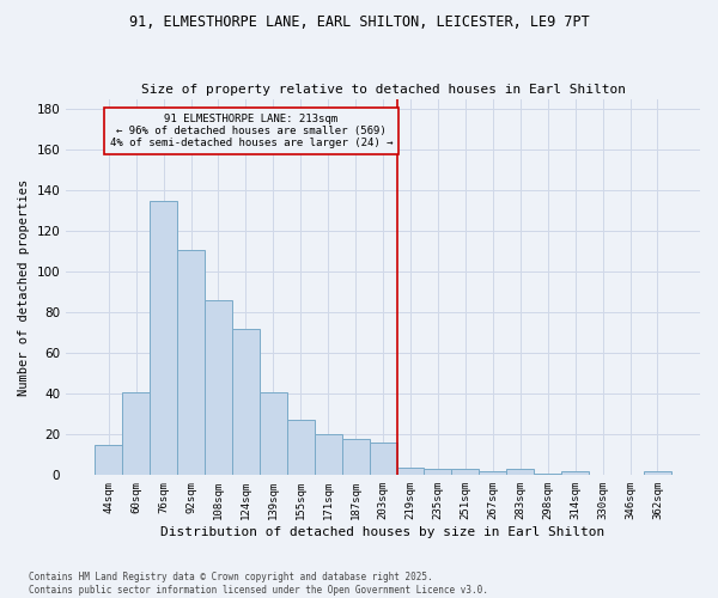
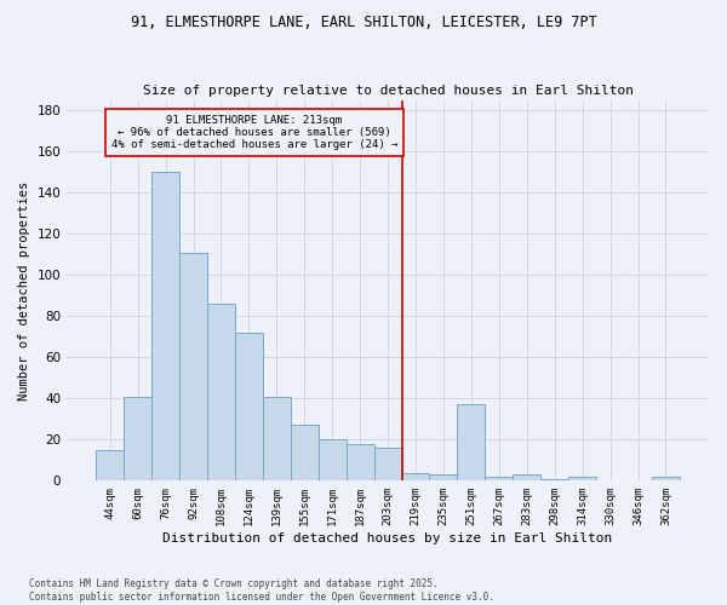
76sqm: 135 -> 150
251sqm: 3 -> 37
